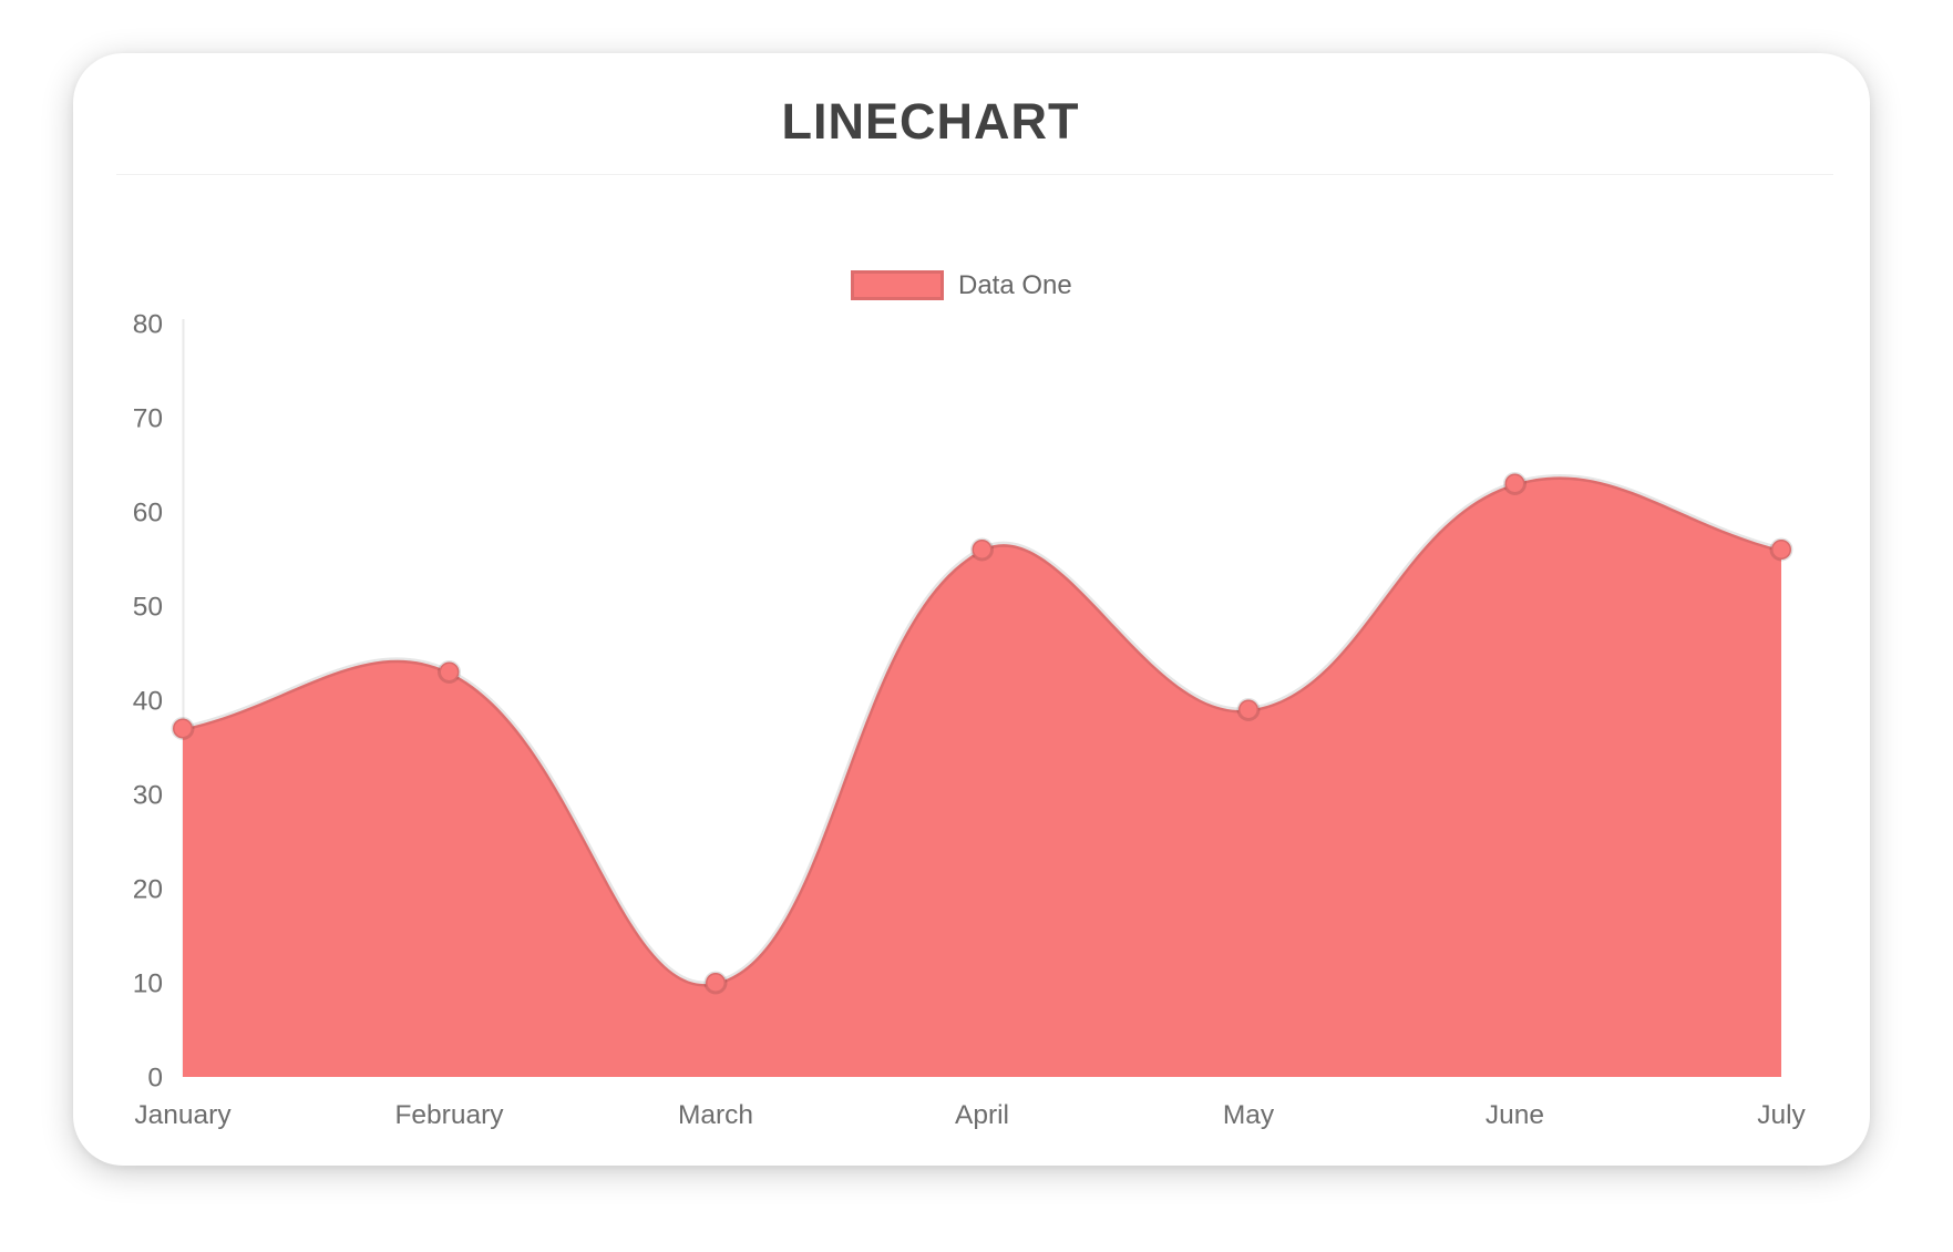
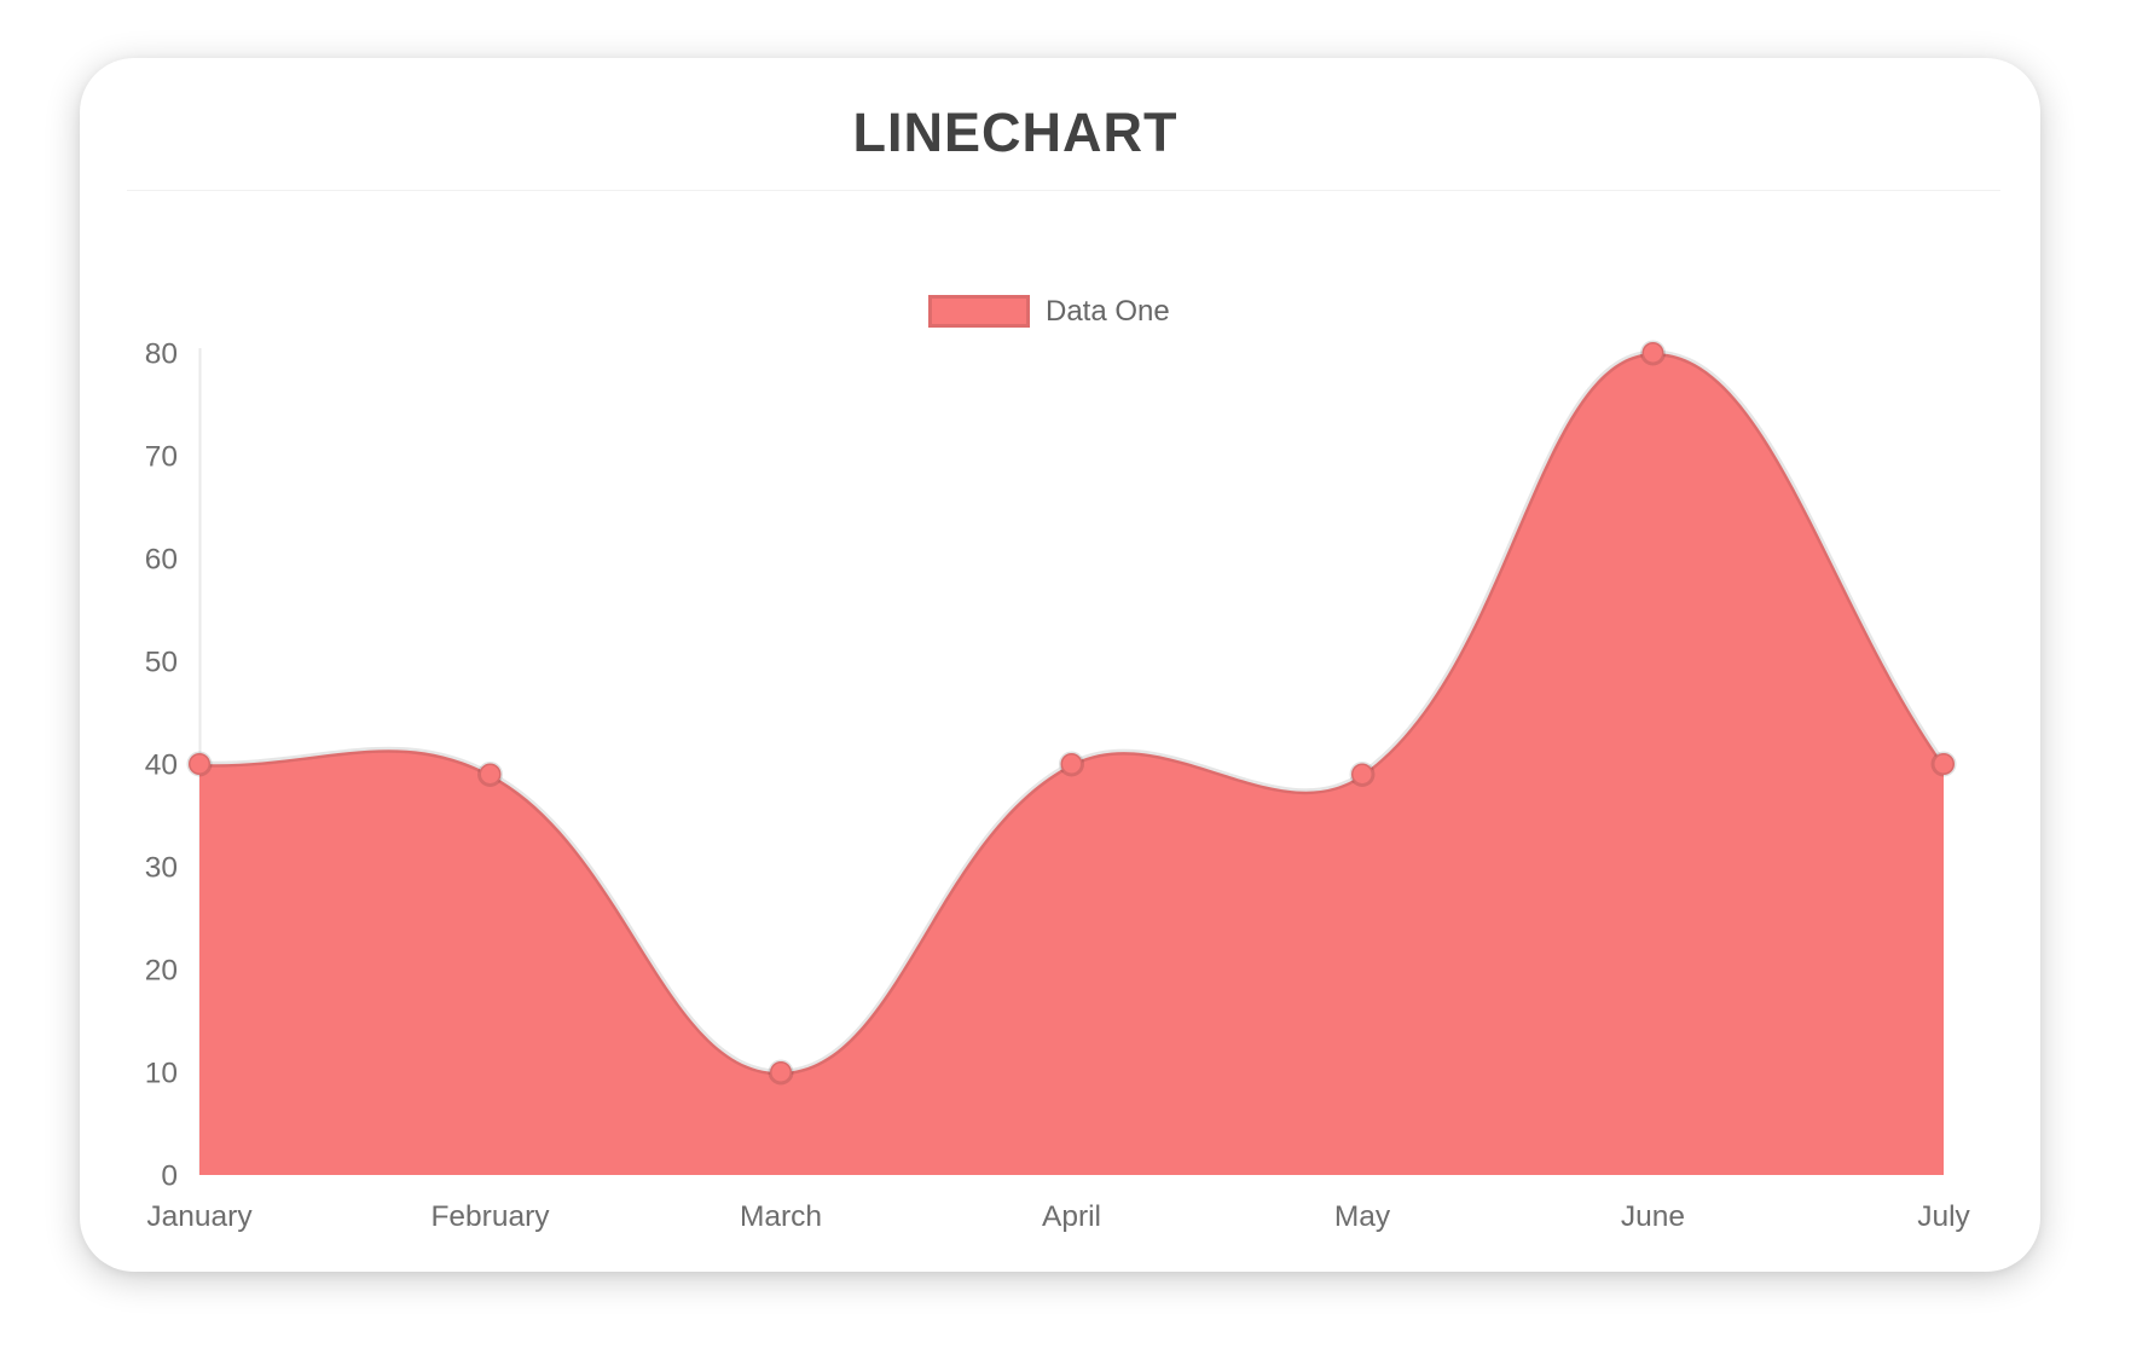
January: 37 -> 40
February: 43 -> 39
April: 56 -> 40
June: 63 -> 80
July: 56 -> 40
